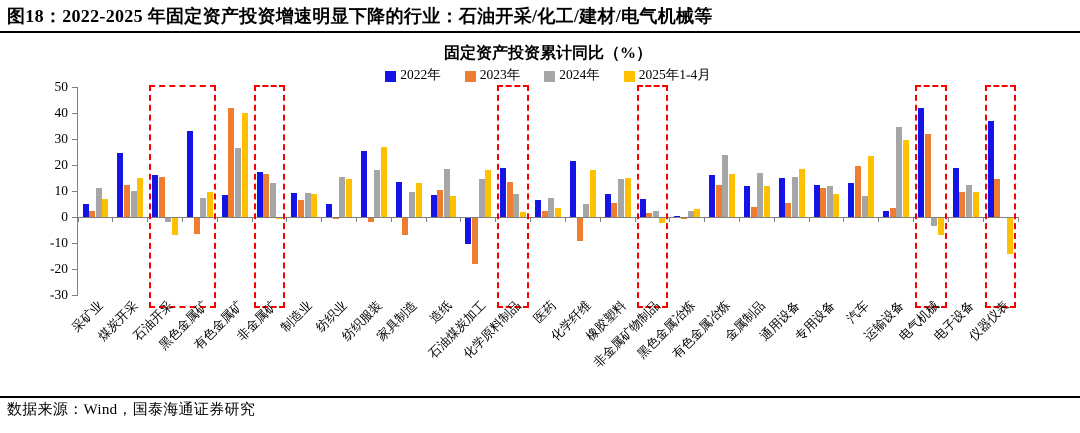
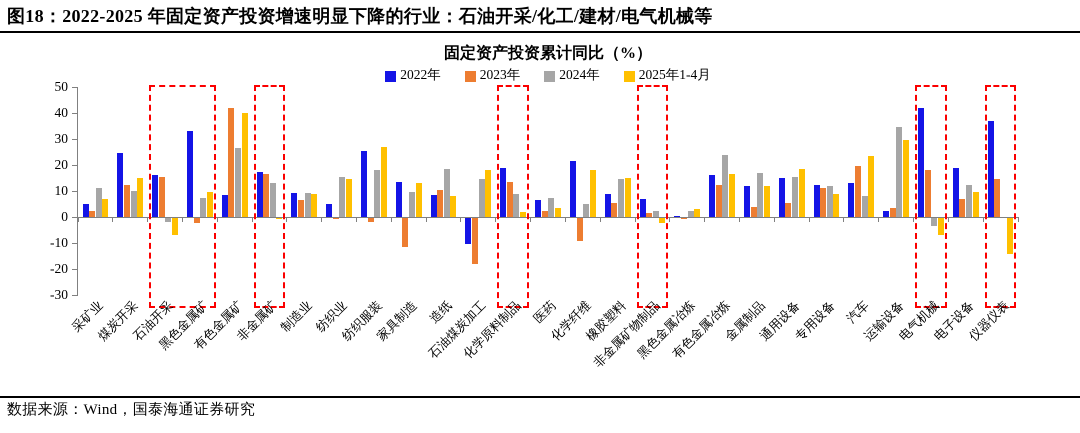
2023年/黑色金属矿: -6 -> -2
2023年/家具制造: -6 -> -11
2023年/电气机械: 32 -> 18
2023年/电子设备: 10 -> 7
